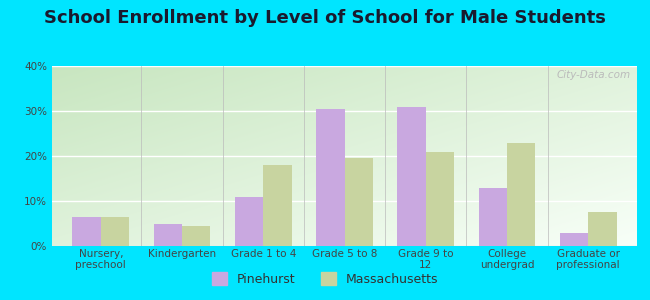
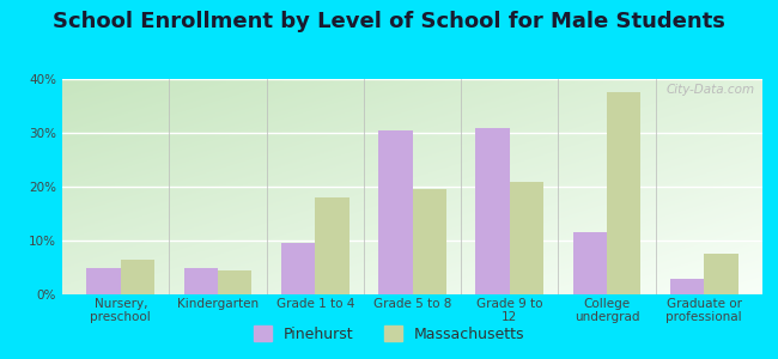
Pinehurst/Nursery, preschool: 6.5% -> 5.0%
Pinehurst/Grade 1 to 4: 11.0% -> 9.5%
Pinehurst/College undergrad: 13.0% -> 11.5%
Massachusetts/College undergrad: 23.0% -> 37.5%
